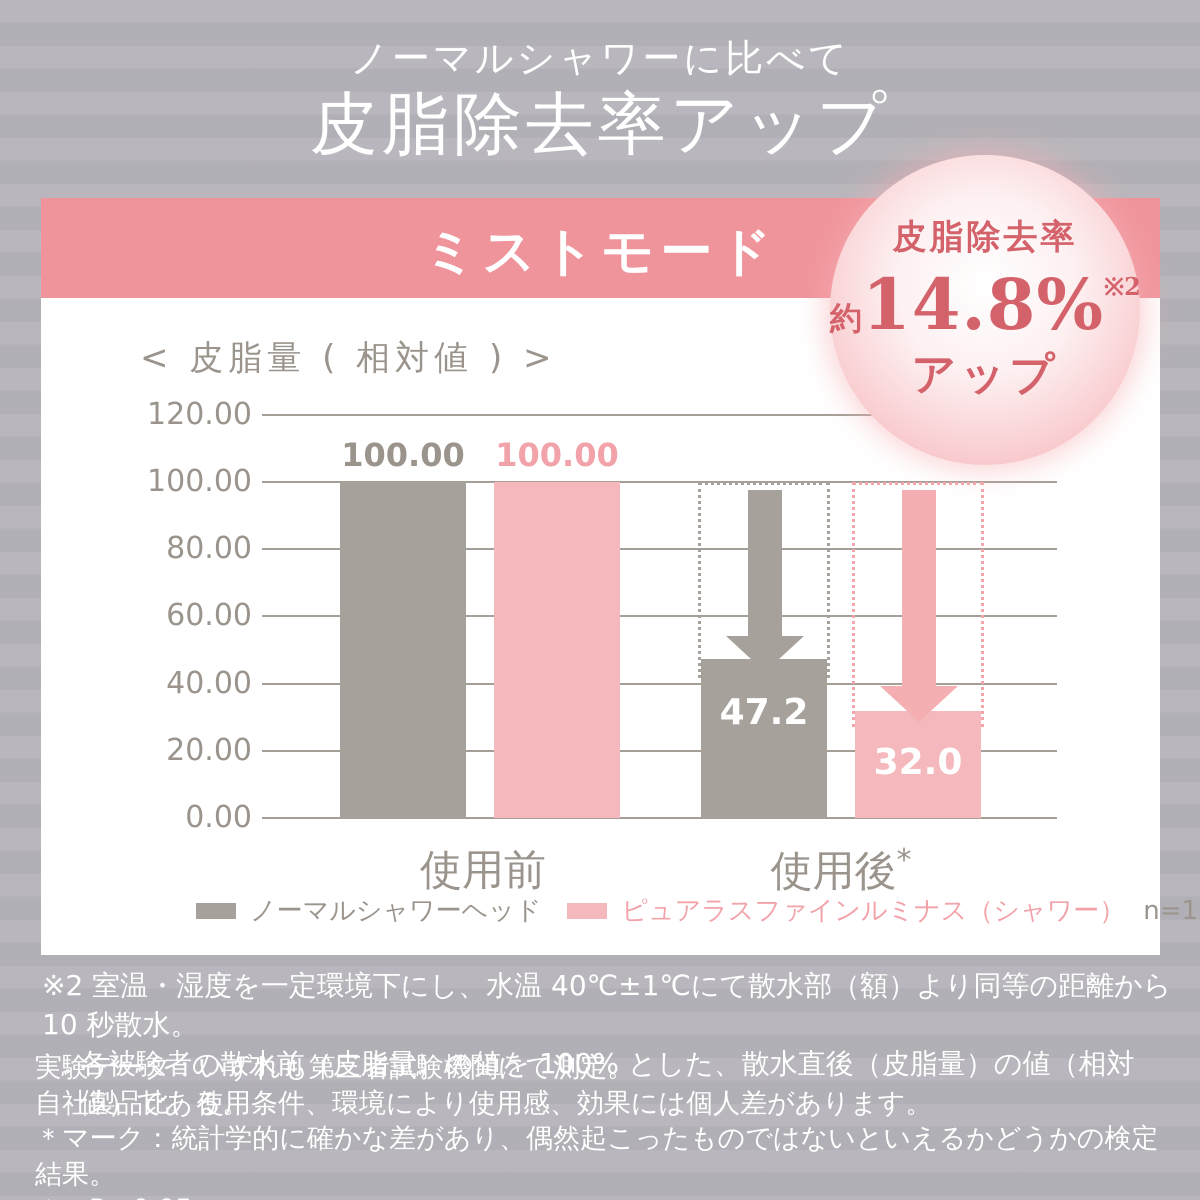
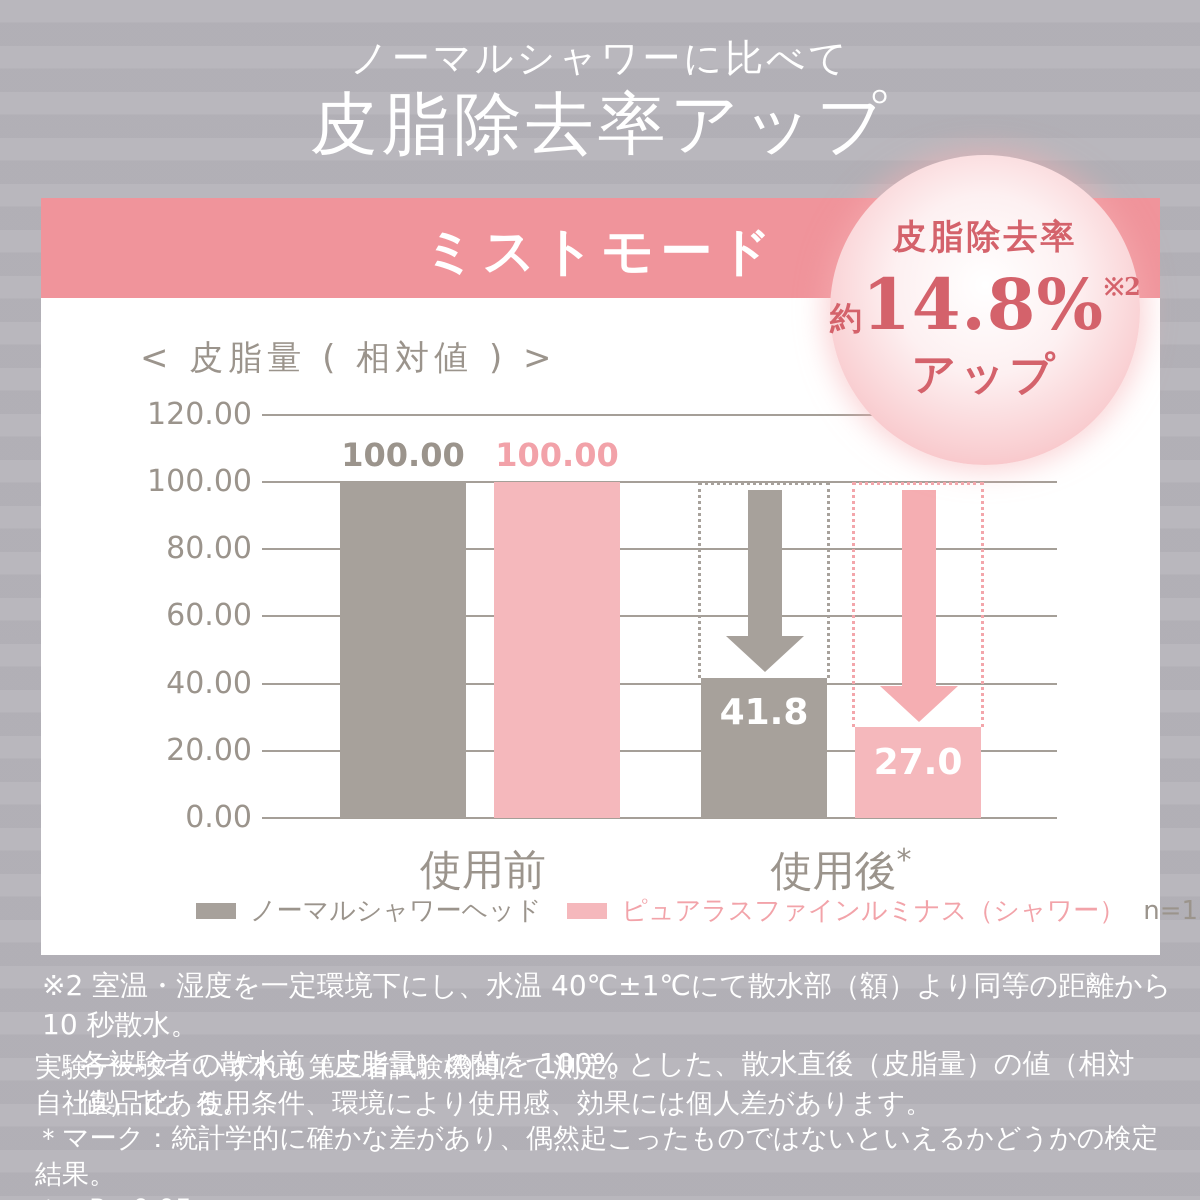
ノーマルシャワーヘッド/使用後: 47.2 -> 41.8
ピュアラスファインルミナス（シャワー）/使用後: 32.0 -> 27.0
